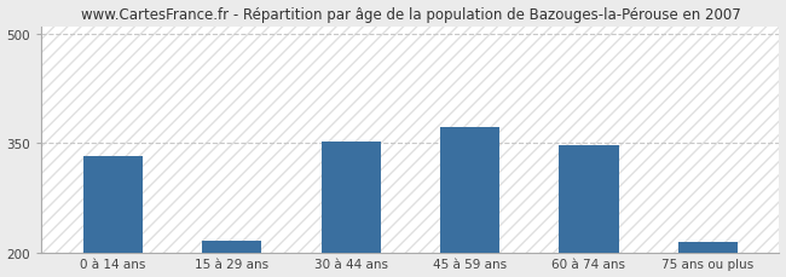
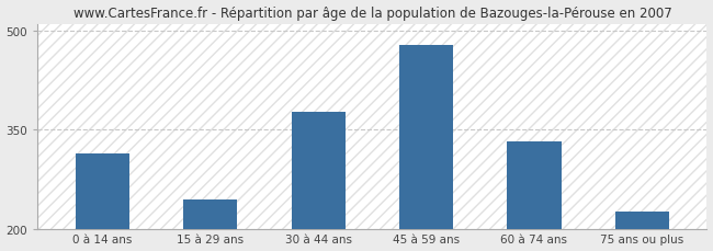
0 à 14 ans: 332 -> 314
15 à 29 ans: 216 -> 244
30 à 44 ans: 352 -> 376
45 à 59 ans: 372 -> 478
60 à 74 ans: 347 -> 332
75 ans ou plus: 214 -> 226
